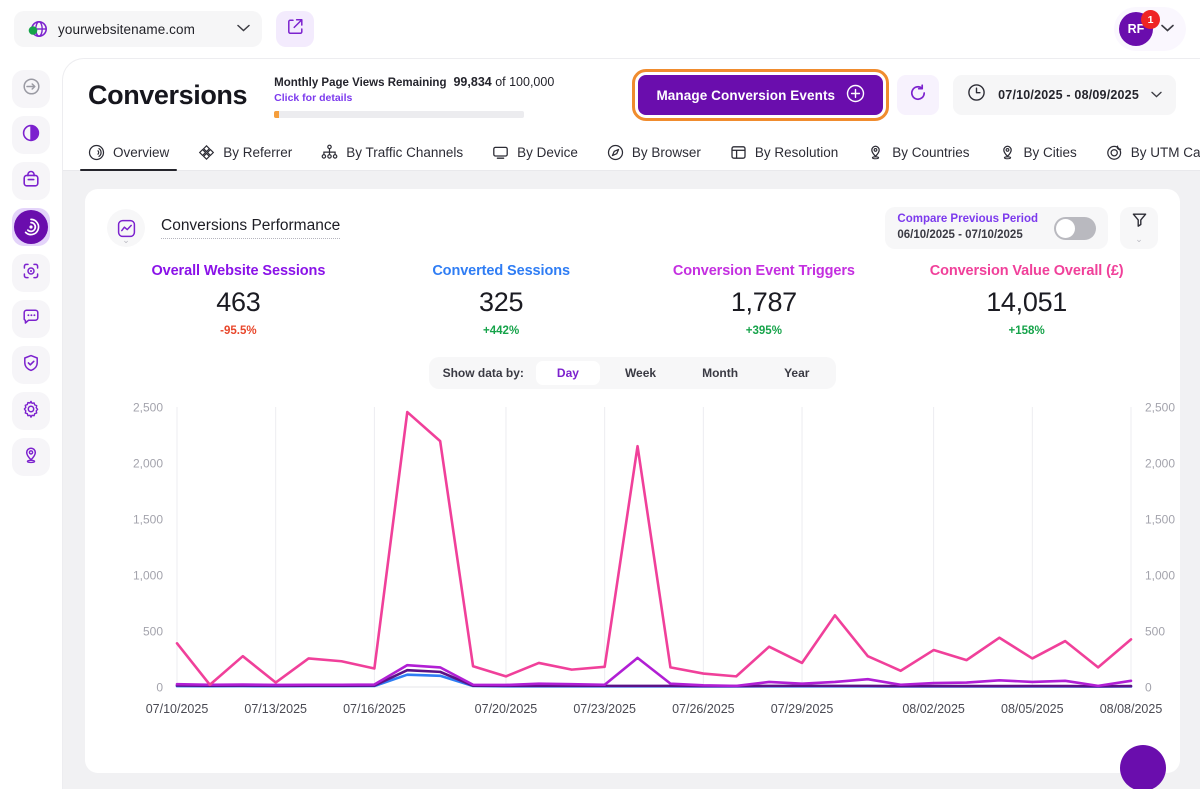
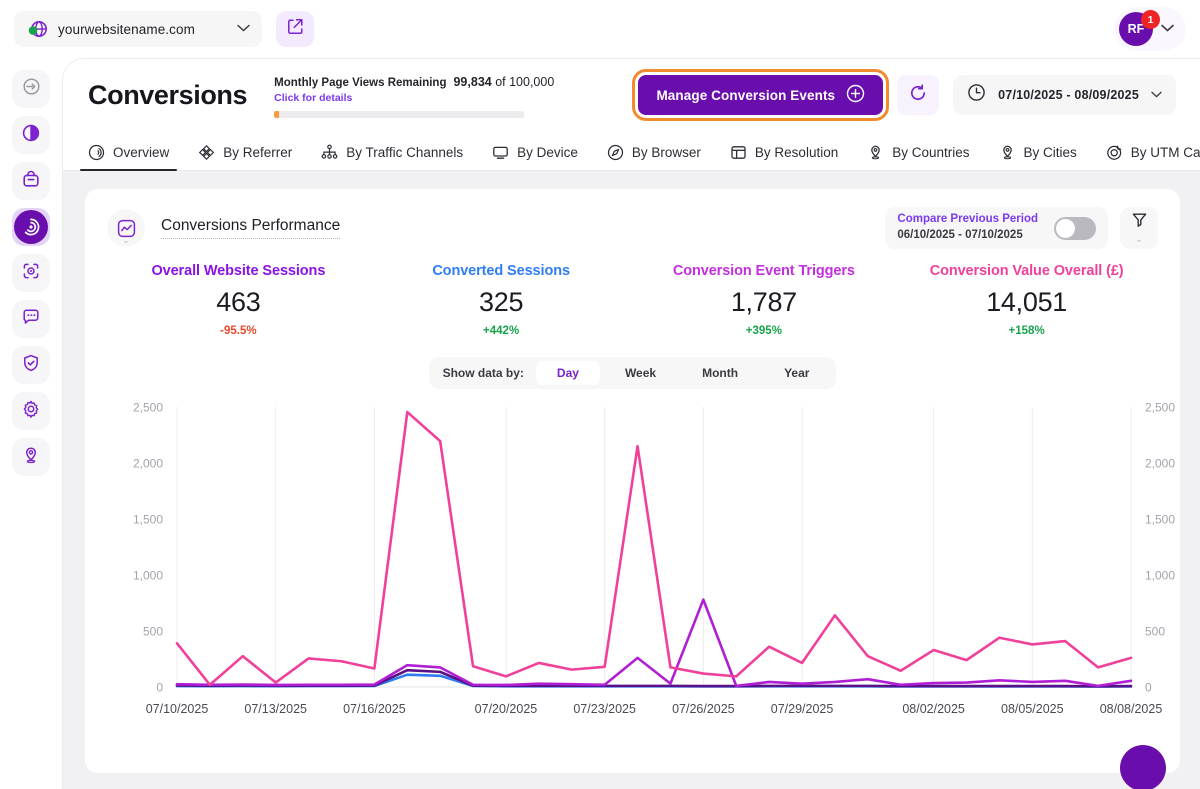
Conversion Event Triggers/07/26/2025: 20 -> 780
Conversion Value Overall (£)/08/05/2025: 260 -> 380
Conversion Value Overall (£)/08/08/2025: 420 -> 260
